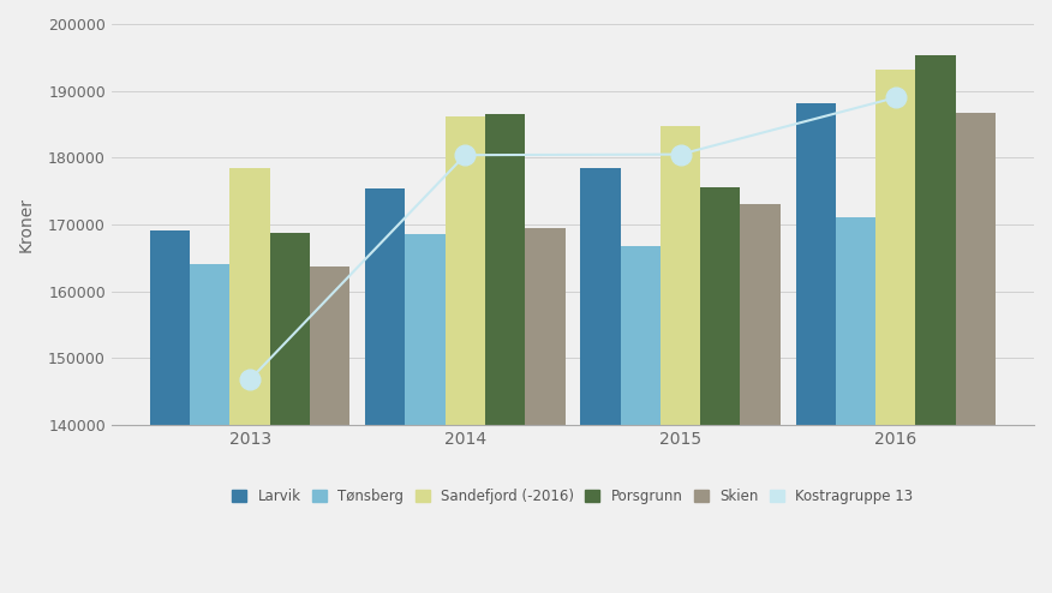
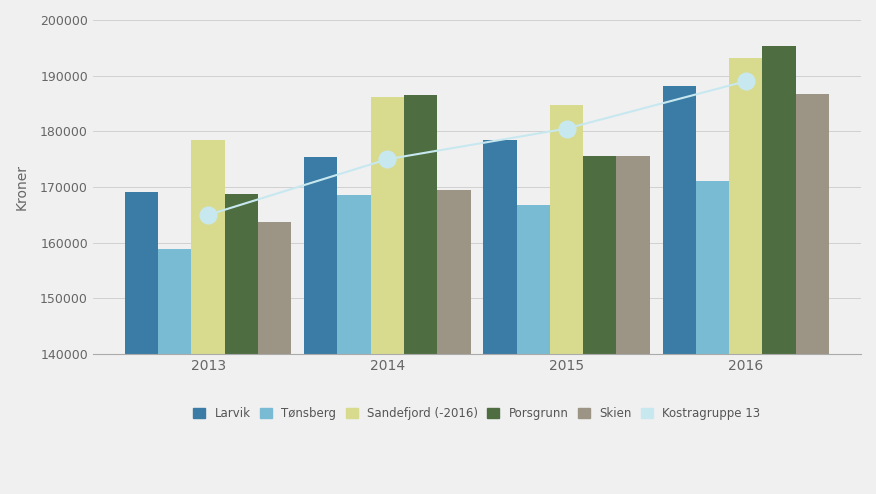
Tønsberg/2013: 164000 -> 158900
Kostragruppe 13/2013: 146800 -> 165000
Kostragruppe 13/2014: 180400 -> 175000
Skien/2015: 173000 -> 175500
